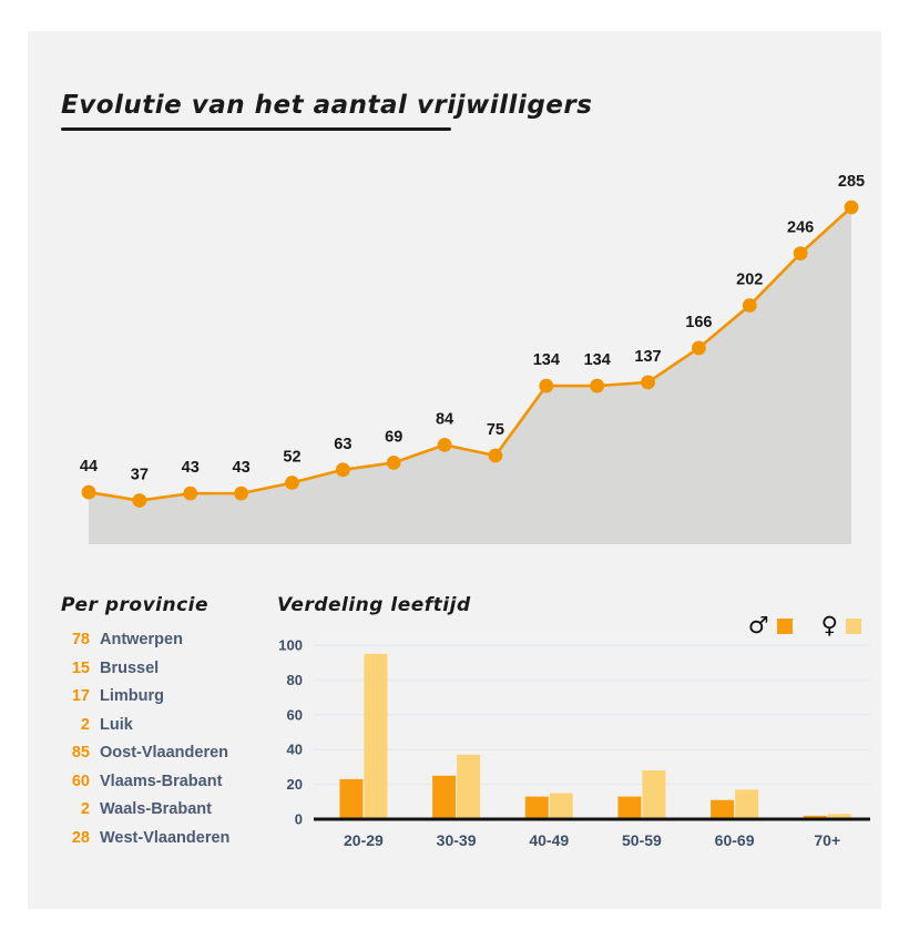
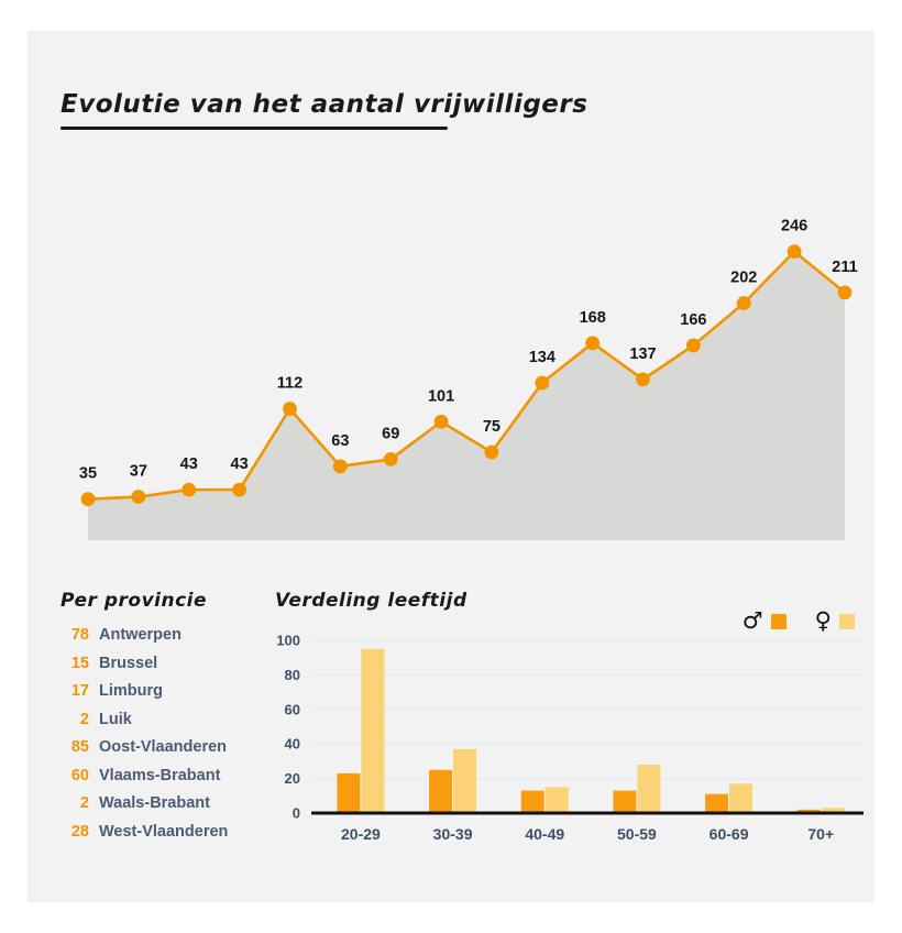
Evolutie van het aantal vrijwilligers/2007: 44 -> 35
Evolutie van het aantal vrijwilligers/2011: 52 -> 112
Evolutie van het aantal vrijwilligers/2014: 84 -> 101
Evolutie van het aantal vrijwilligers/2017: 134 -> 168
Evolutie van het aantal vrijwilligers/2022: 285 -> 211
